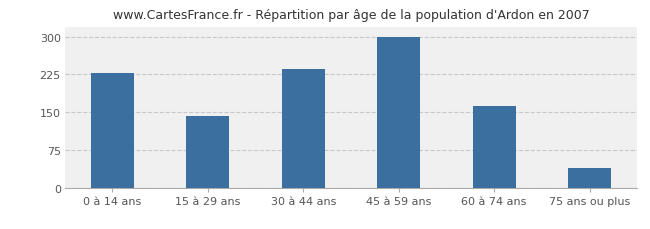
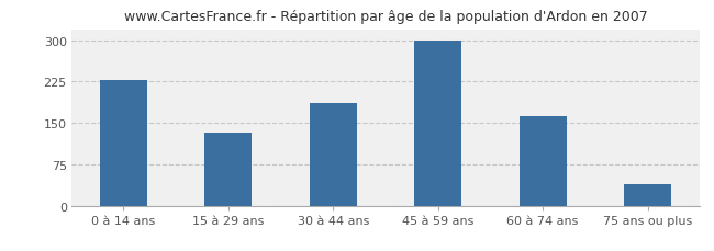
15 à 29 ans: 143 -> 132
30 à 44 ans: 235 -> 186
